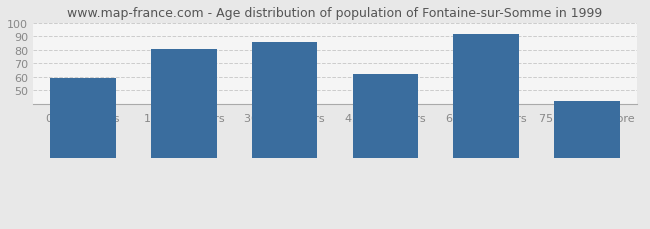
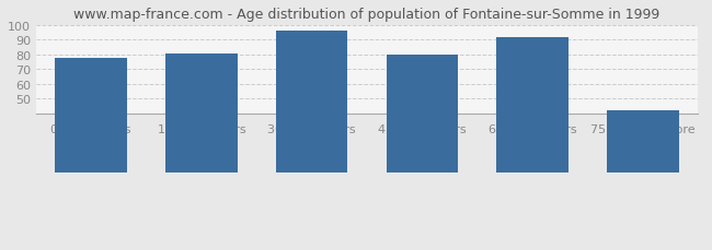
0 to 14 years: 59 -> 78
30 to 44 years: 86 -> 96
45 to 59 years: 62 -> 80
